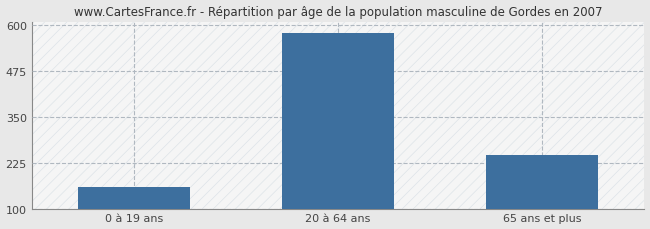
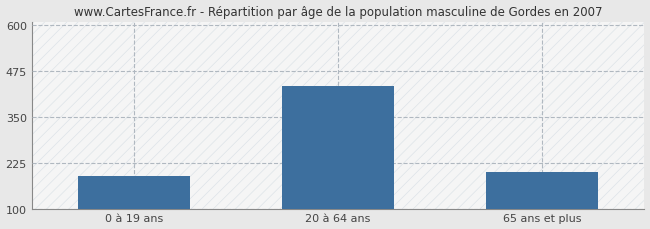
0 à 19 ans: 160 -> 190
20 à 64 ans: 580 -> 435
65 ans et plus: 245 -> 200
